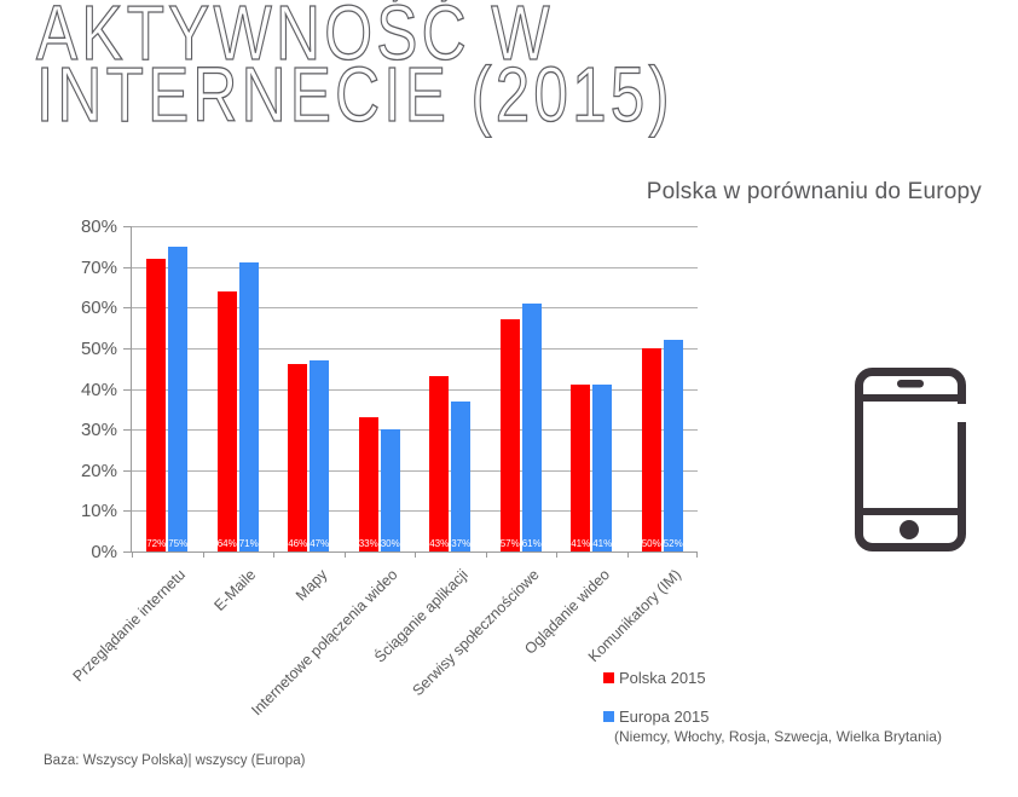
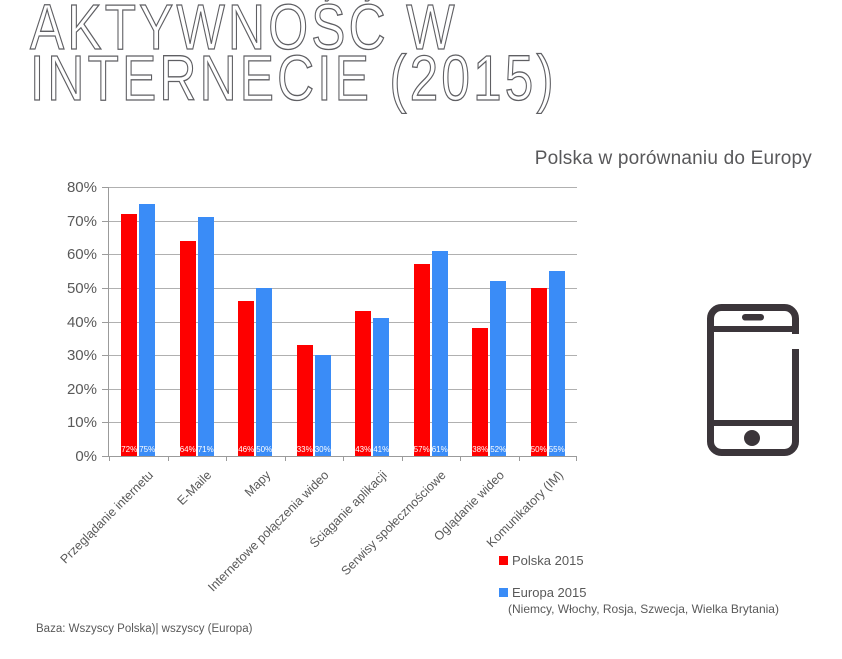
Europa 2015/Mapy: 47% -> 50%
Europa 2015/Ściąganie aplikacji: 37% -> 41%
Polska 2015/Oglądanie wideo: 41% -> 38%
Europa 2015/Oglądanie wideo: 41% -> 52%
Europa 2015/Komunikatory (IM): 52% -> 55%
